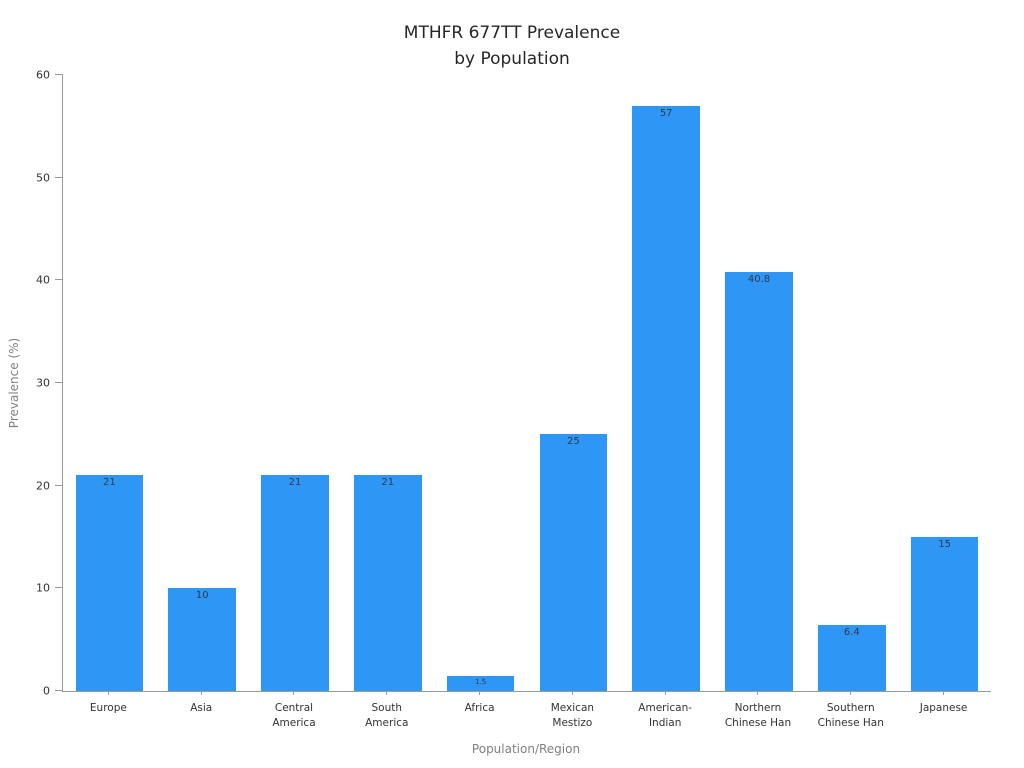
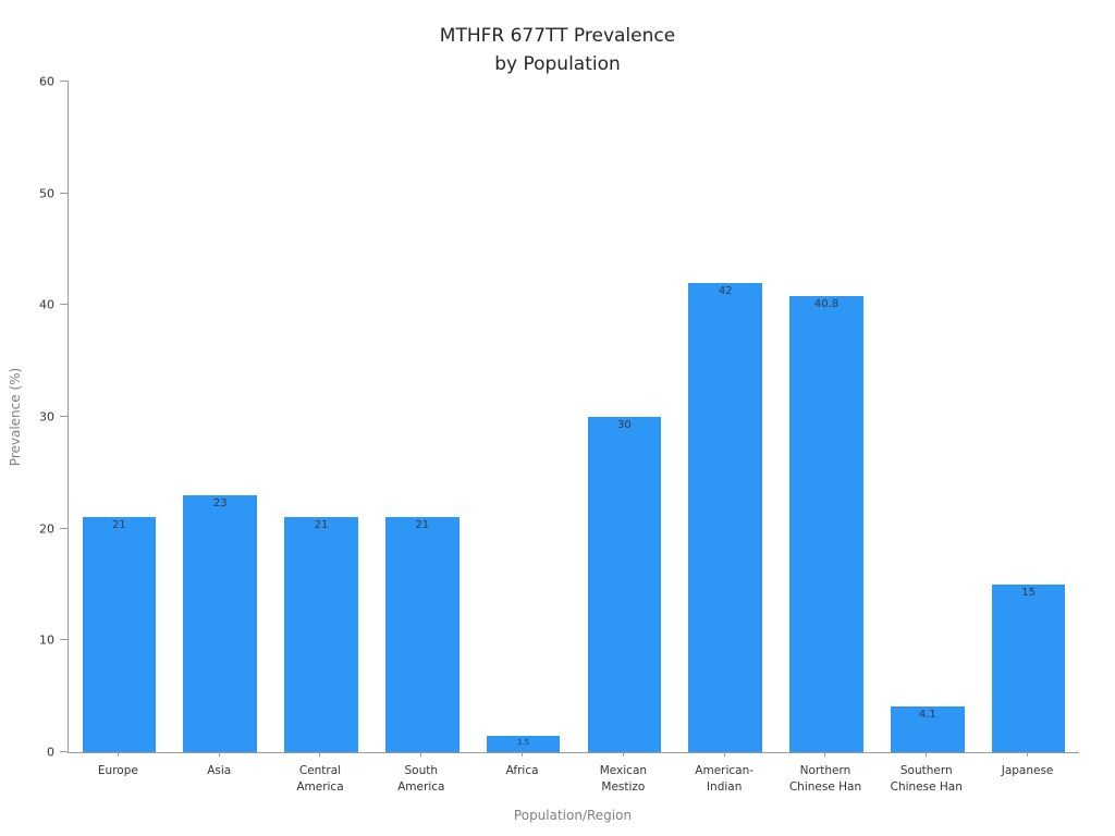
Asia: 10 -> 23
Mexican Mestizo: 25 -> 30
American- Indian: 57 -> 42
Southern Chinese Han: 6.4 -> 4.1
